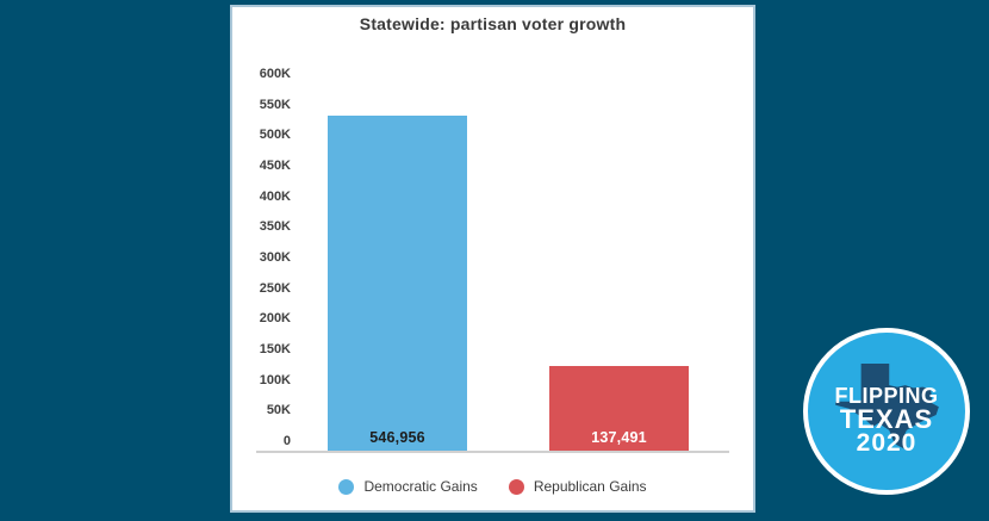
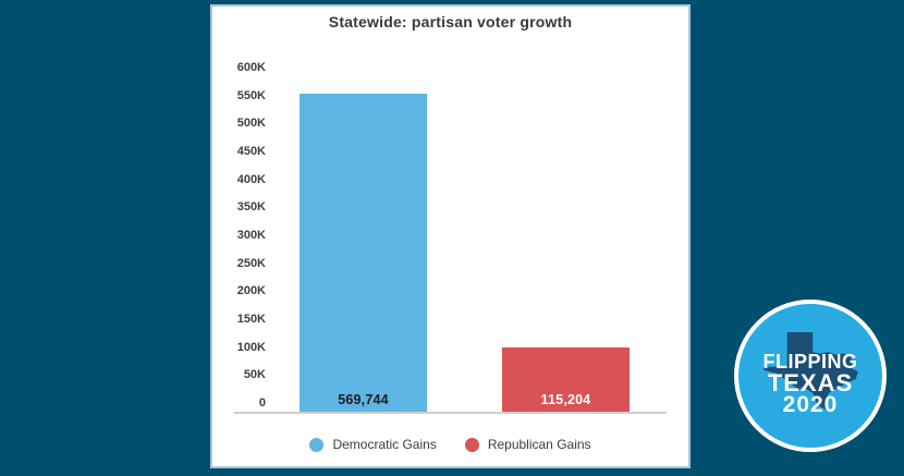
Democratic Gains: 546,956 -> 569,744
Republican Gains: 137,491 -> 115,204
